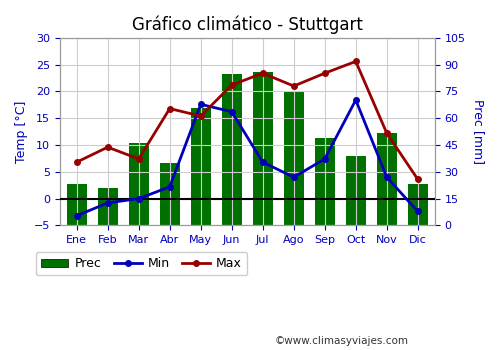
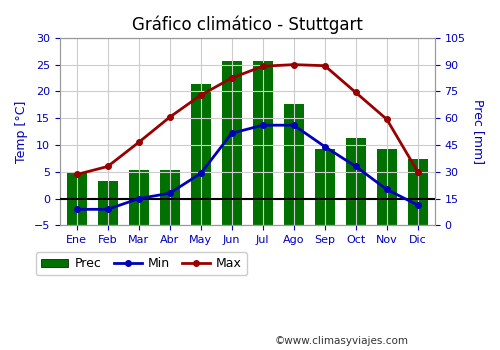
Prec/Ene: 23 -> 30
Min/Ene: -3.2 -> -2.0
Max/Ene: 6.8 -> 4.5
Prec/Feb: 21 -> 25
Min/Feb: -0.8 -> -2.0
Max/Feb: 9.6 -> 6.0
Prec/Mar: 46 -> 31
Max/Mar: 7.4 -> 10.5
Prec/Abr: 35 -> 31
Min/Abr: 2.2 -> 1.0
Max/Abr: 16.8 -> 15.2
Prec/May: 66 -> 79
Min/May: 17.6 -> 4.7
Max/May: 15.4 -> 19.3
Prec/Jun: 85 -> 92
Min/Jun: 16.2 -> 12.2
Max/Jun: 21.2 -> 22.5
Prec/Jul: 86 -> 92
Min/Jul: 6.8 -> 13.7
Max/Jul: 23.4 -> 24.7
Prec/Ago: 75 -> 68
Min/Ago: 4.0 -> 13.7
Max/Ago: 21.0 -> 25.0
Prec/Sep: 49 -> 43
Min/Sep: 7.4 -> 9.7
Max/Sep: 23.4 -> 24.8
Prec/Oct: 39 -> 49
Min/Oct: 18.4 -> 6.0
Max/Oct: 25.6 -> 19.8
Prec/Nov: 52 -> 43
Min/Nov: 4.0 -> 1.7
Max/Nov: 12.2 -> 14.8
Prec/Dic: 23 -> 37
Min/Dic: -2.4 -> -1.2
Max/Dic: 3.6 -> 5.0
